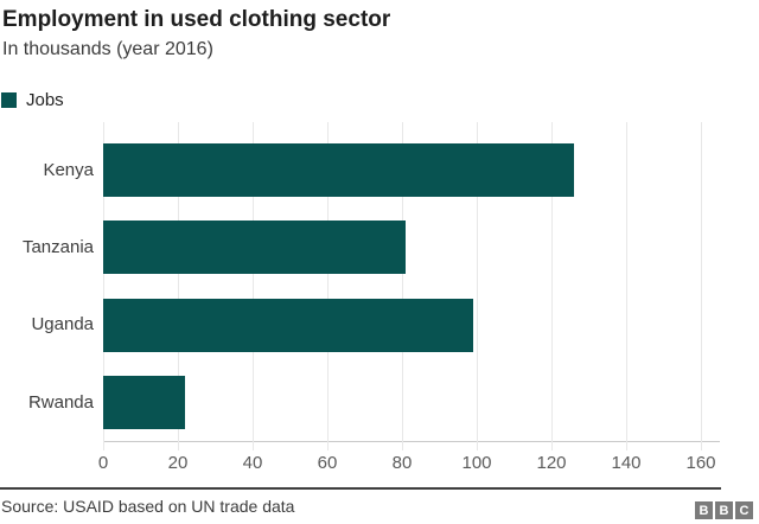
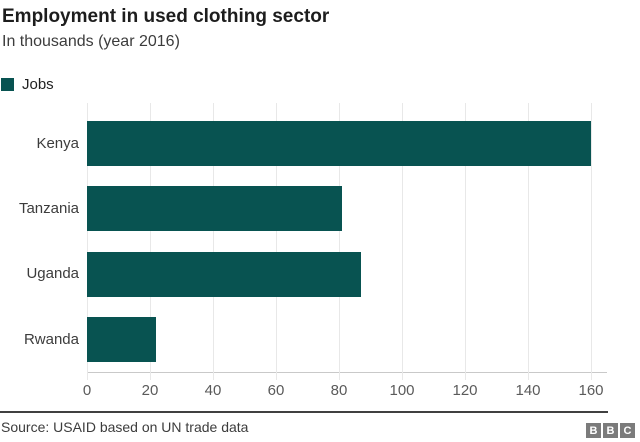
Kenya: 126 -> 160
Uganda: 99 -> 87
